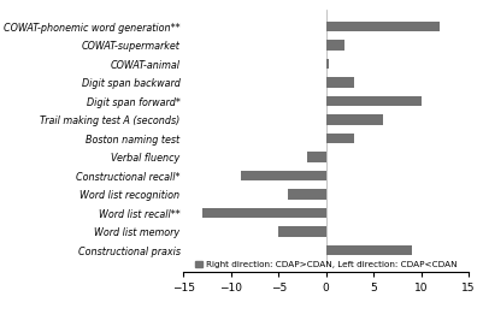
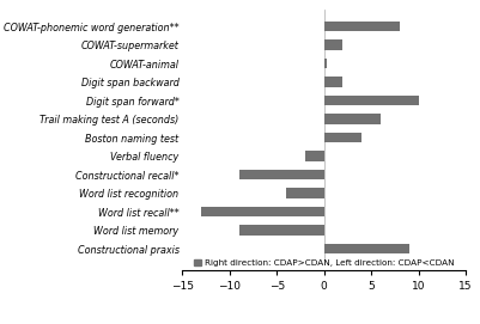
COWAT-phonemic word generation**: 12.0 -> 8.0
Digit span backward: 3.0 -> 2.0
Boston naming test: 3.0 -> 4.0
Word list memory: -5.0 -> -9.0
